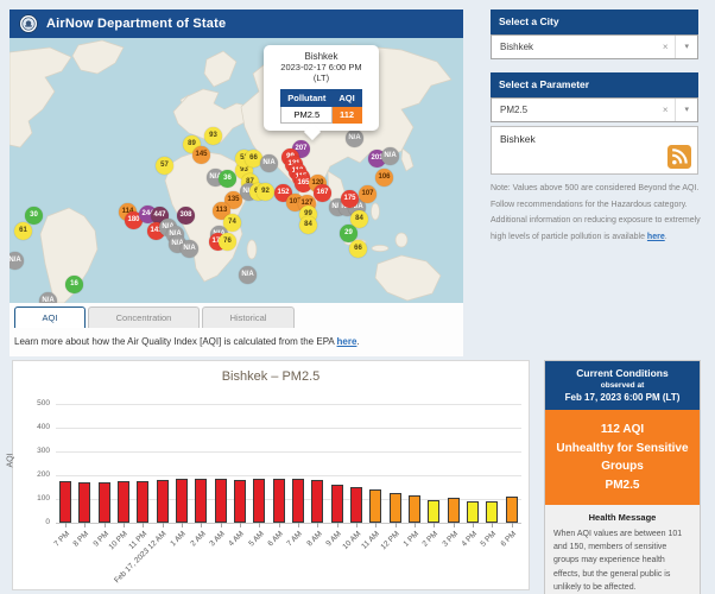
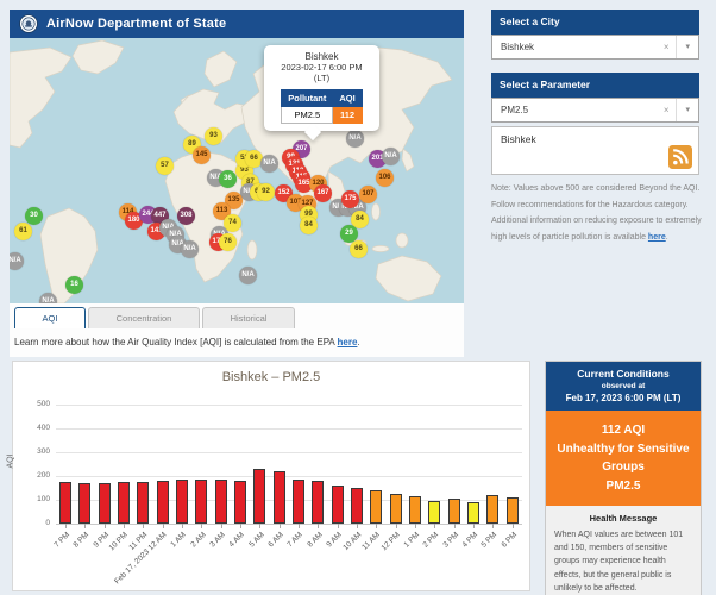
5 AM: 180 -> 230
6 AM: 180 -> 220
5 PM: 90 -> 120
